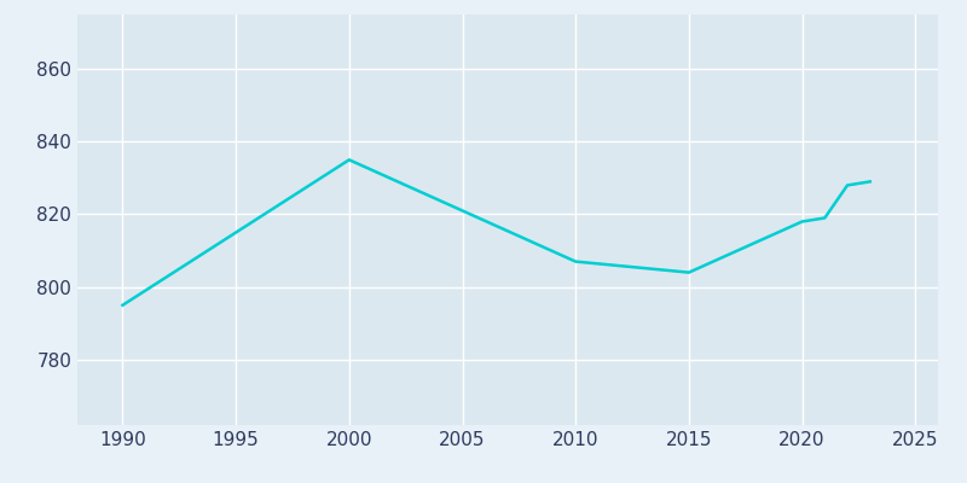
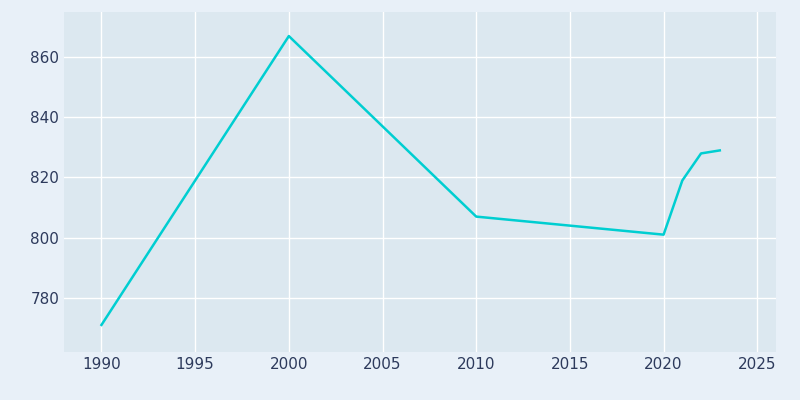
1990: 795 -> 771
2000: 835 -> 867
2020: 818 -> 801
